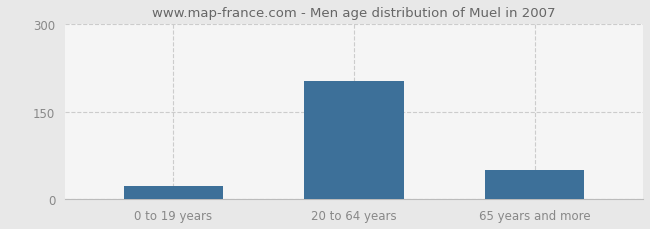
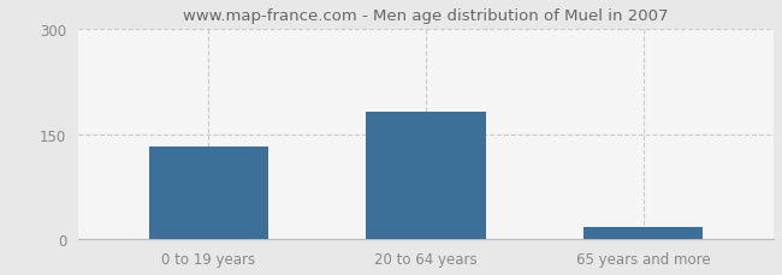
0 to 19 years: 22 -> 133
20 to 64 years: 202 -> 183
65 years and more: 50 -> 18
